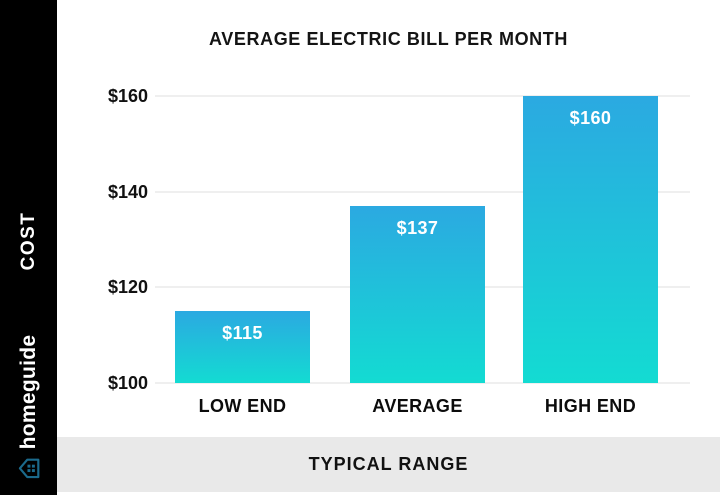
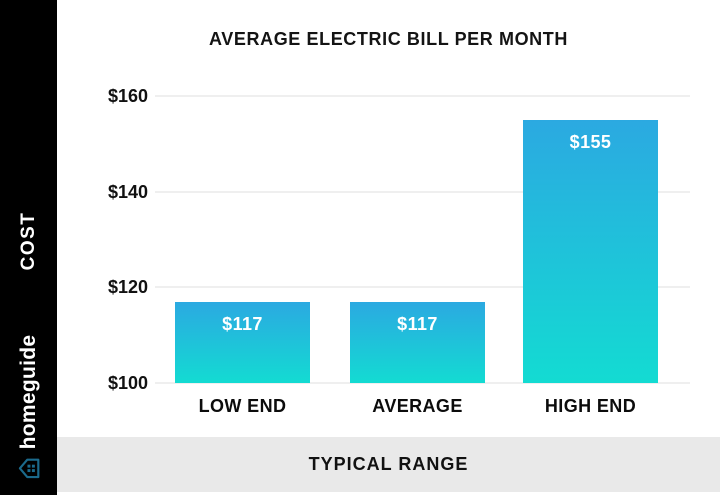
LOW END: $115 -> $117
AVERAGE: $137 -> $117
HIGH END: $160 -> $155
